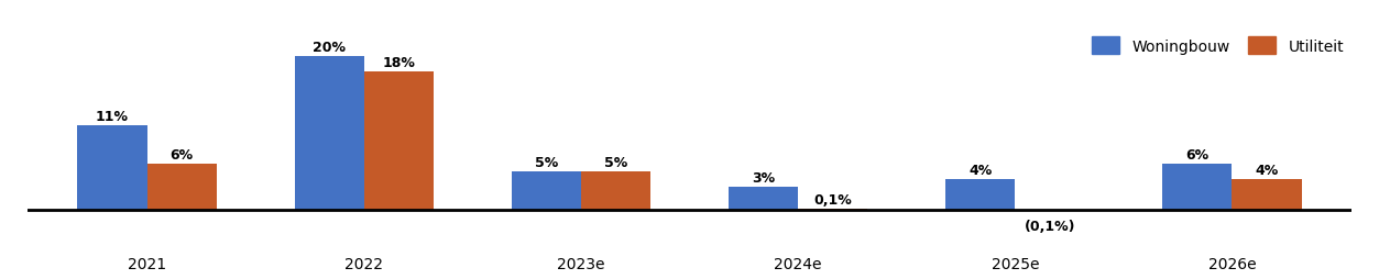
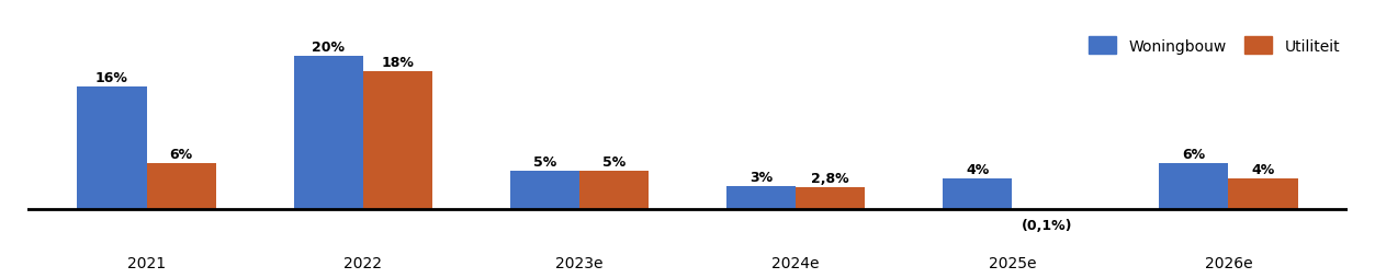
Woningbouw/2021: 11% -> 16%
Utiliteit/2024e: 0,1% -> 2,8%
